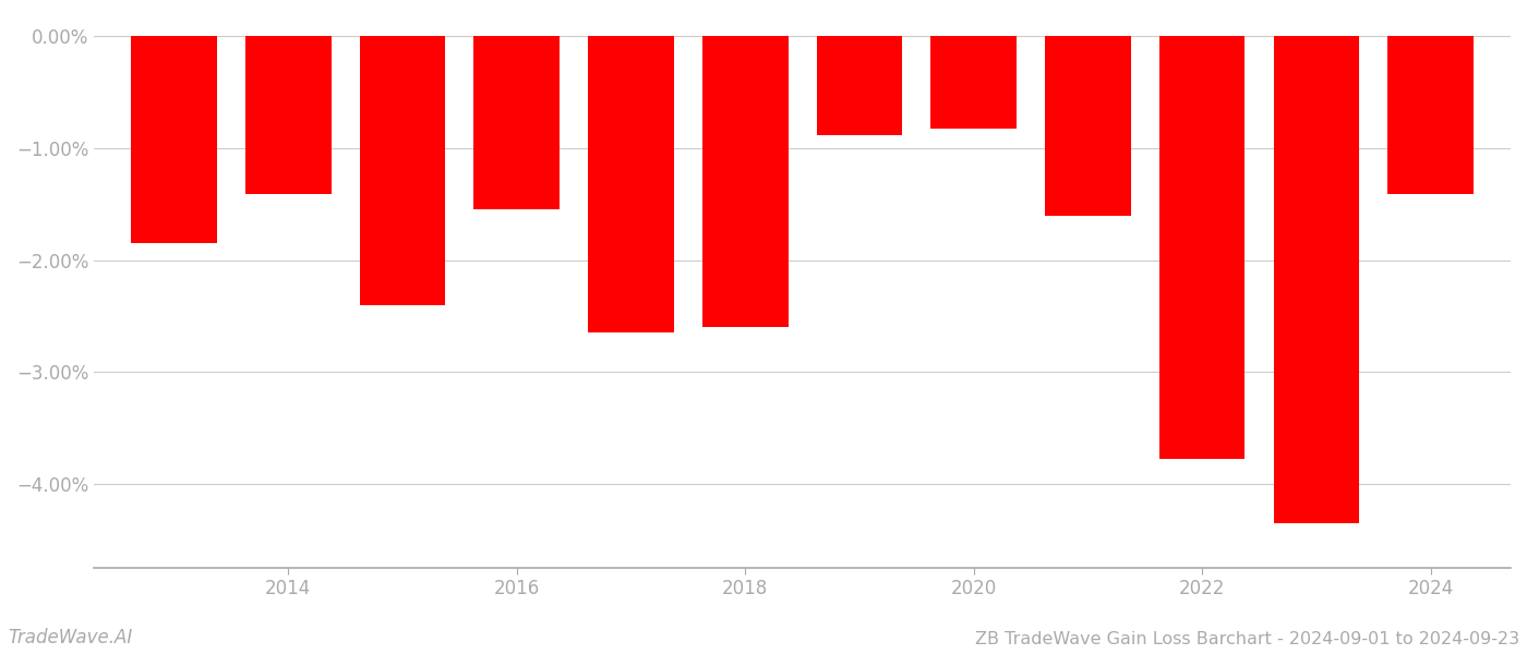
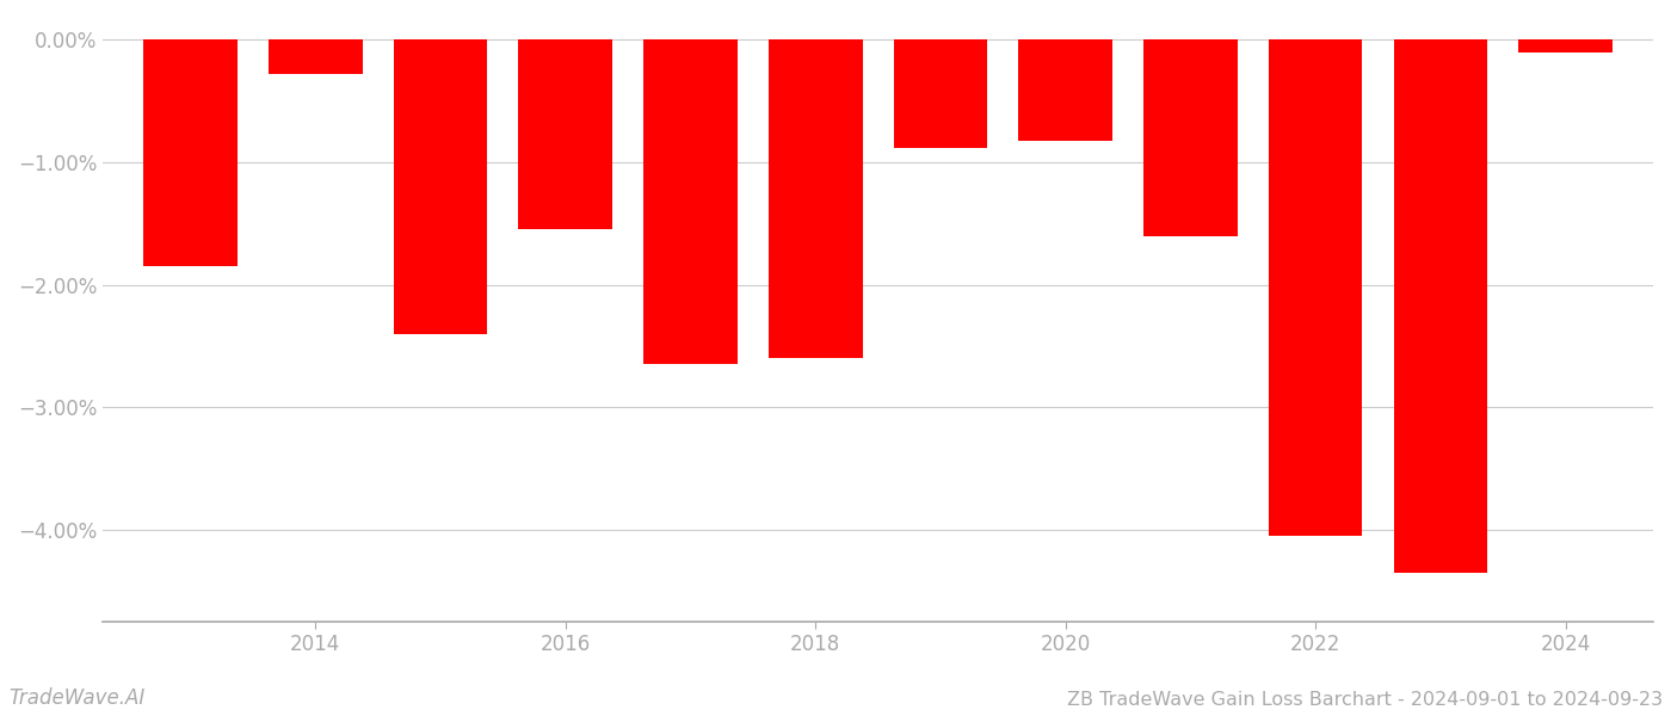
2014: -1.41% -> -0.28%
2022: -3.78% -> -4.05%
2024: -1.41% -> -0.10%
